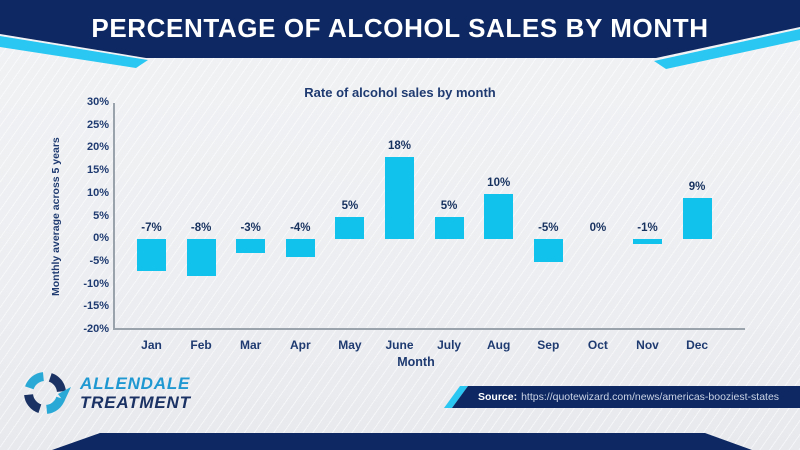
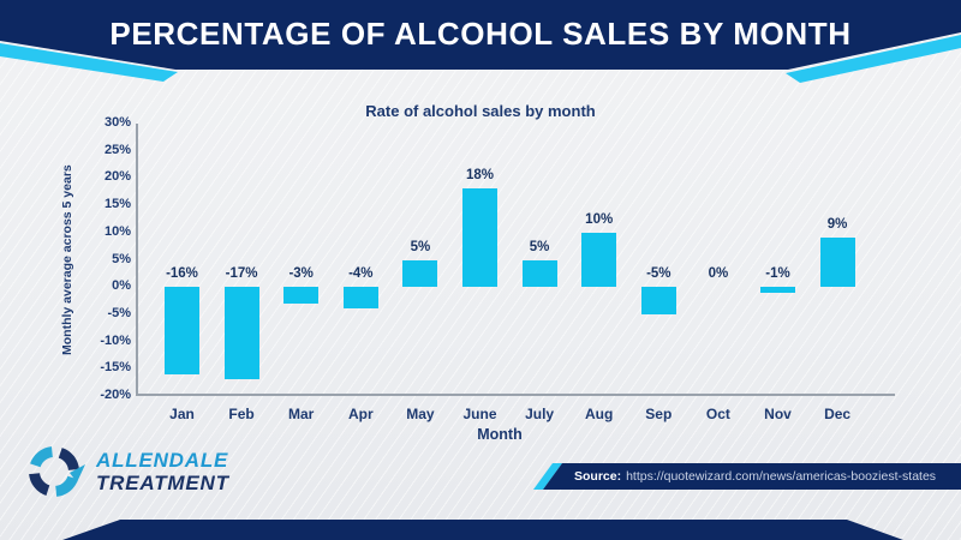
Jan: -7% -> -16%
Feb: -8% -> -17%
